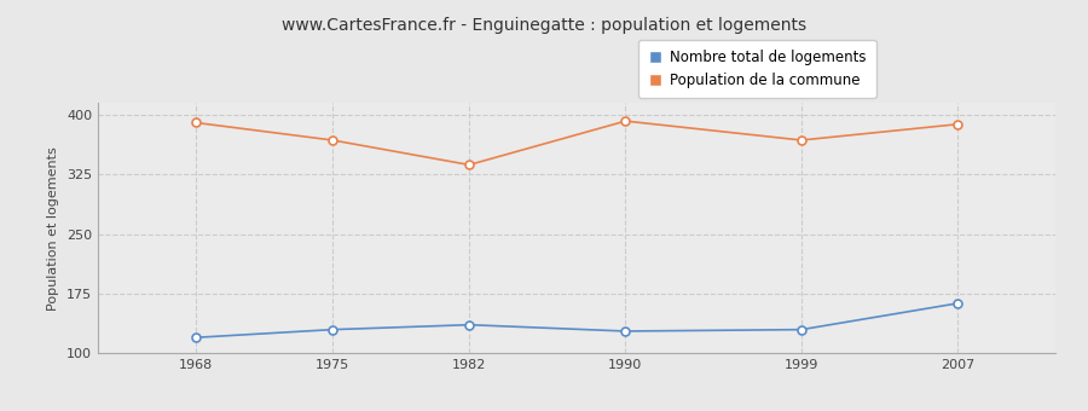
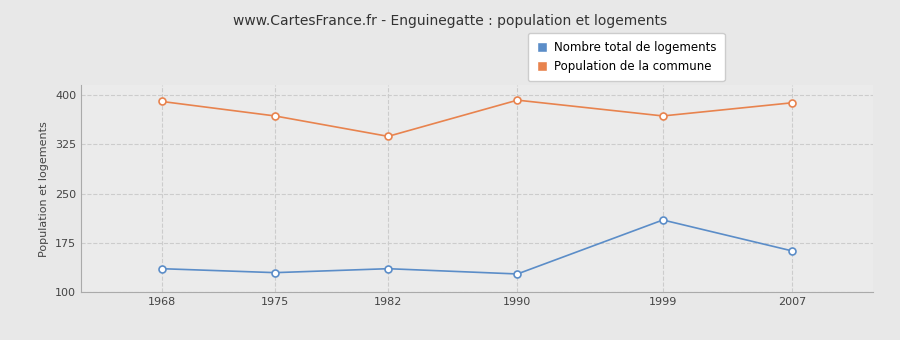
Nombre total de logements/1968: 120 -> 136
Nombre total de logements/1999: 130 -> 210
